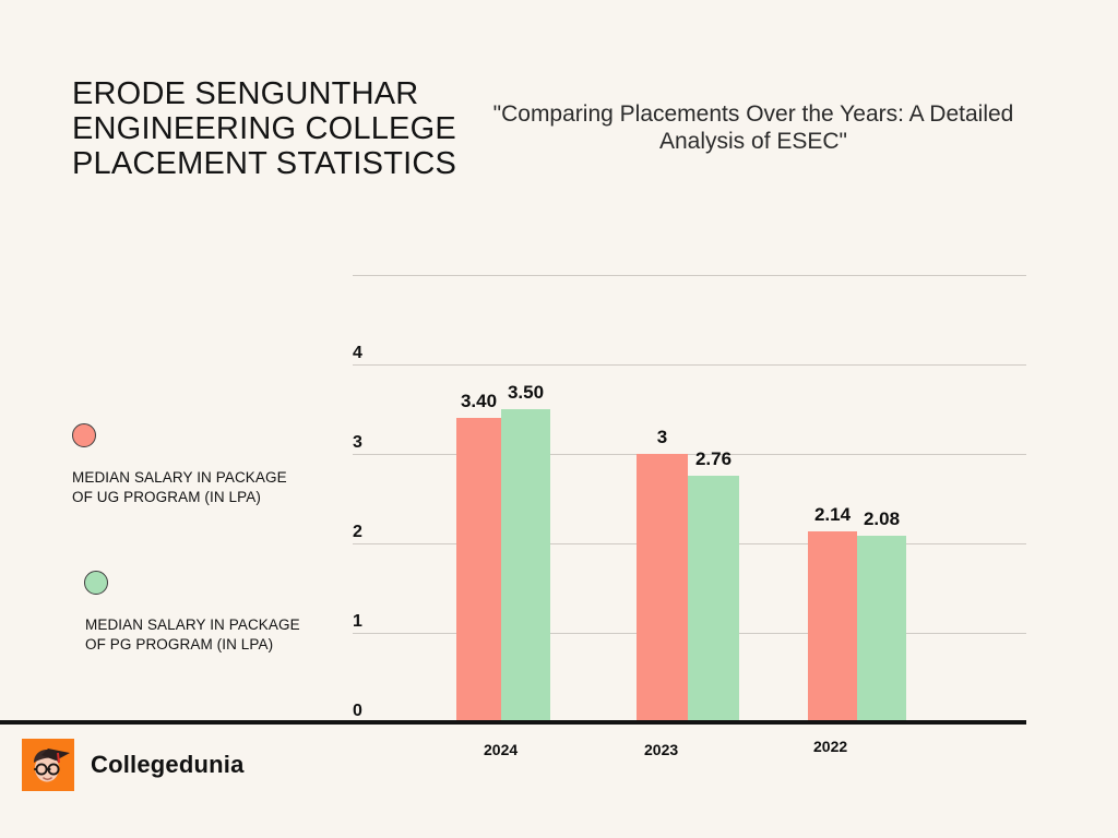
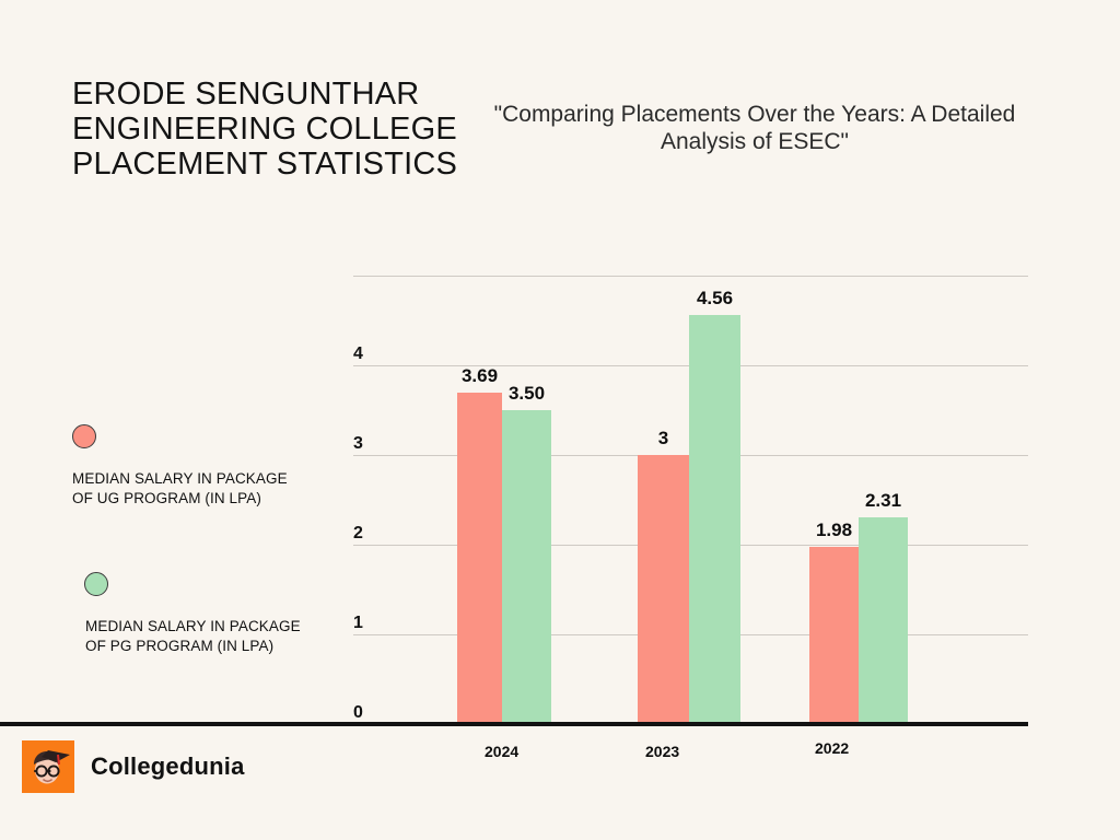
MEDIAN SALARY IN PACKAGE OF UG PROGRAM (IN LPA)/2024: 3.40 -> 3.69
MEDIAN SALARY IN PACKAGE OF PG PROGRAM (IN LPA)/2023: 2.76 -> 4.56
MEDIAN SALARY IN PACKAGE OF UG PROGRAM (IN LPA)/2022: 2.14 -> 1.98
MEDIAN SALARY IN PACKAGE OF PG PROGRAM (IN LPA)/2022: 2.08 -> 2.31
